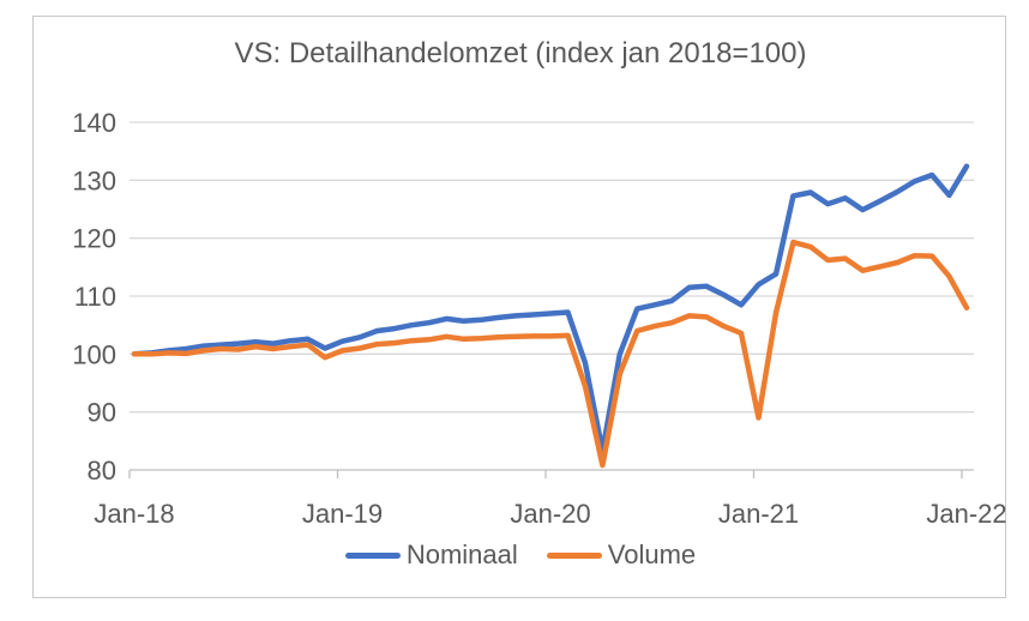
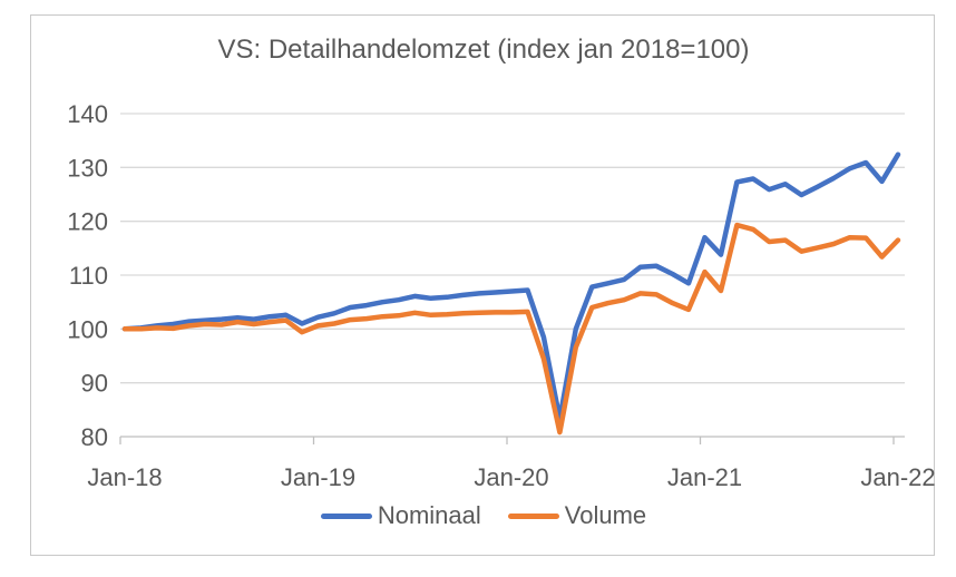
Nominaal/Jan-21: 112 -> 117
Volume/Jan-21: 89 -> 111
Volume/Jan-22: 108 -> 116
